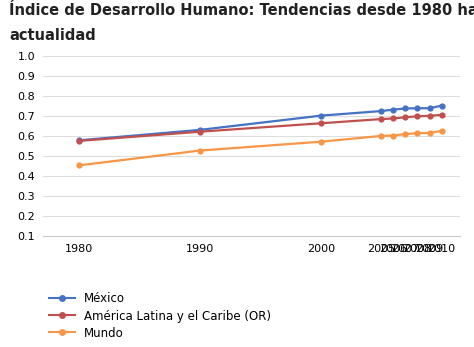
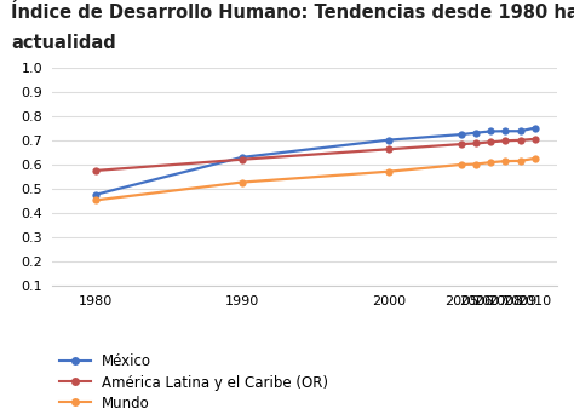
México/1980: 0.577 -> 0.475
